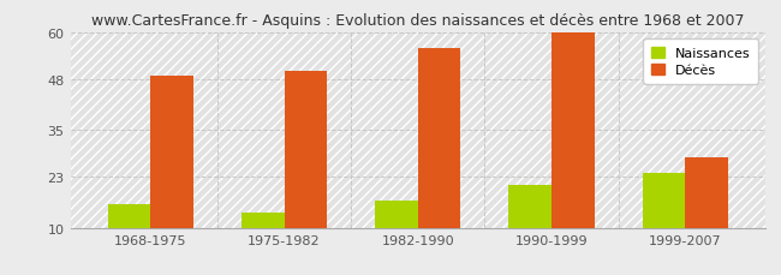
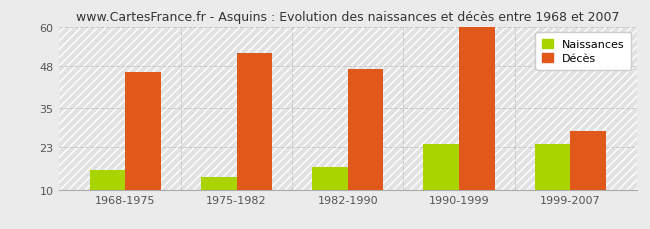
Décès/1968-1975: 49 -> 46
Décès/1975-1982: 50 -> 52
Décès/1982-1990: 56 -> 47
Naissances/1990-1999: 21 -> 24
